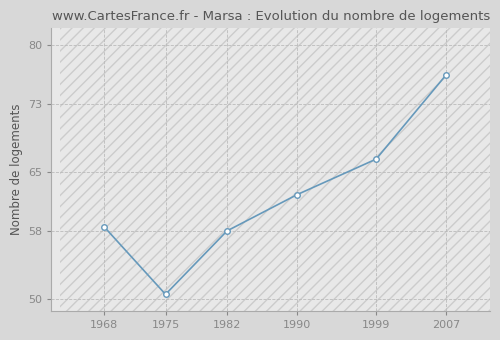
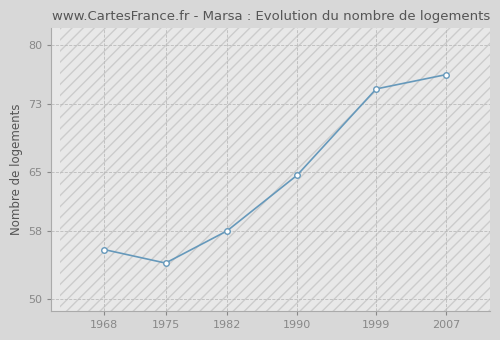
1968: 58.5 -> 55.8
1975: 50.5 -> 54.2
1990: 62.3 -> 64.6
1999: 66.5 -> 74.8
